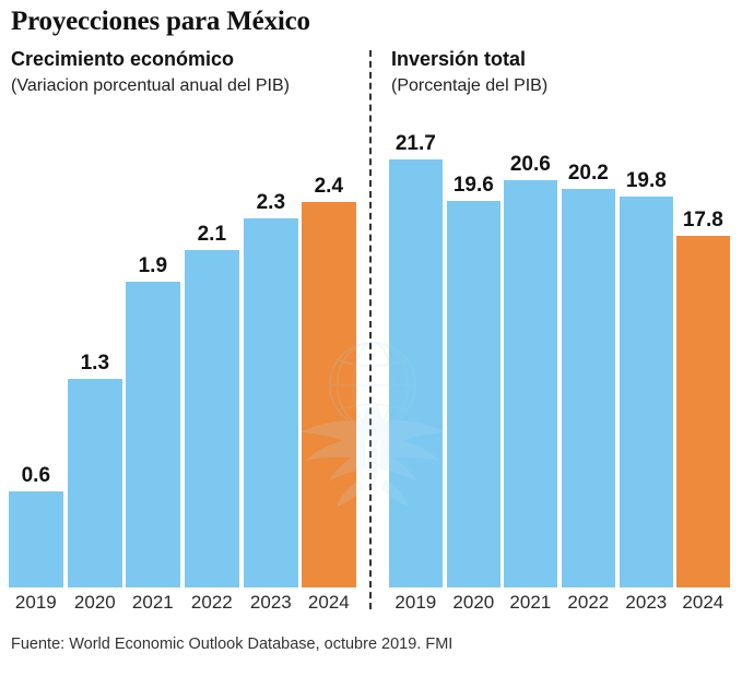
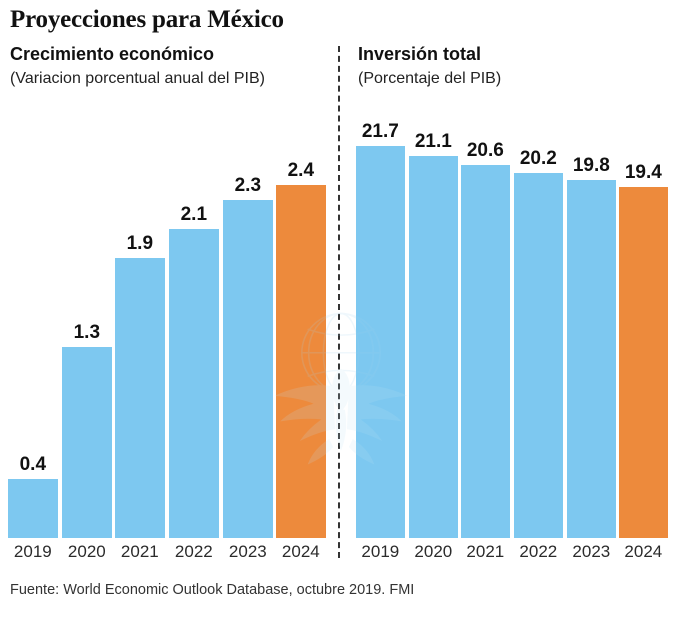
Crecimiento económico/2019: 0.6 -> 0.4
Inversión total/2020: 19.6 -> 21.1
Inversión total/2024: 17.8 -> 19.4
